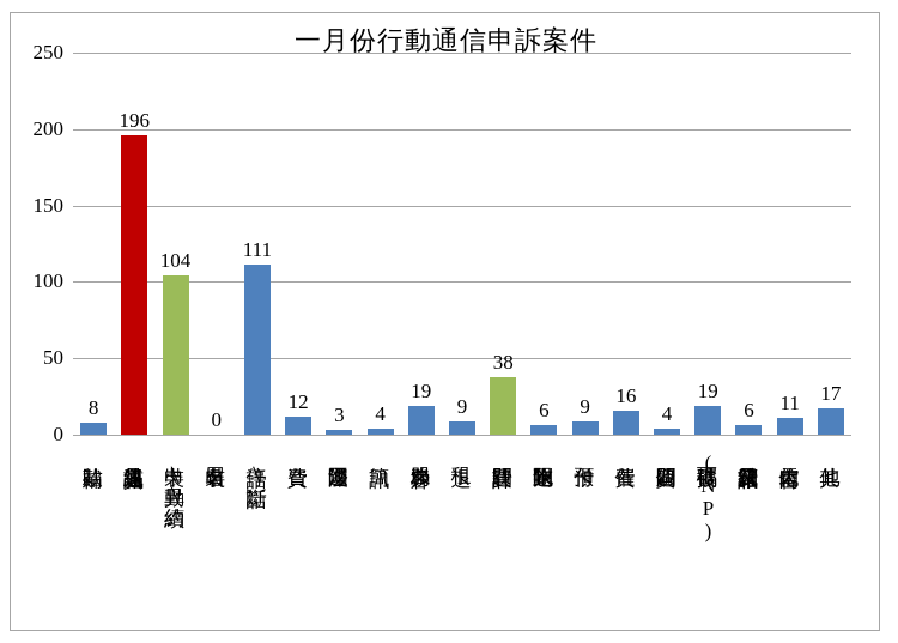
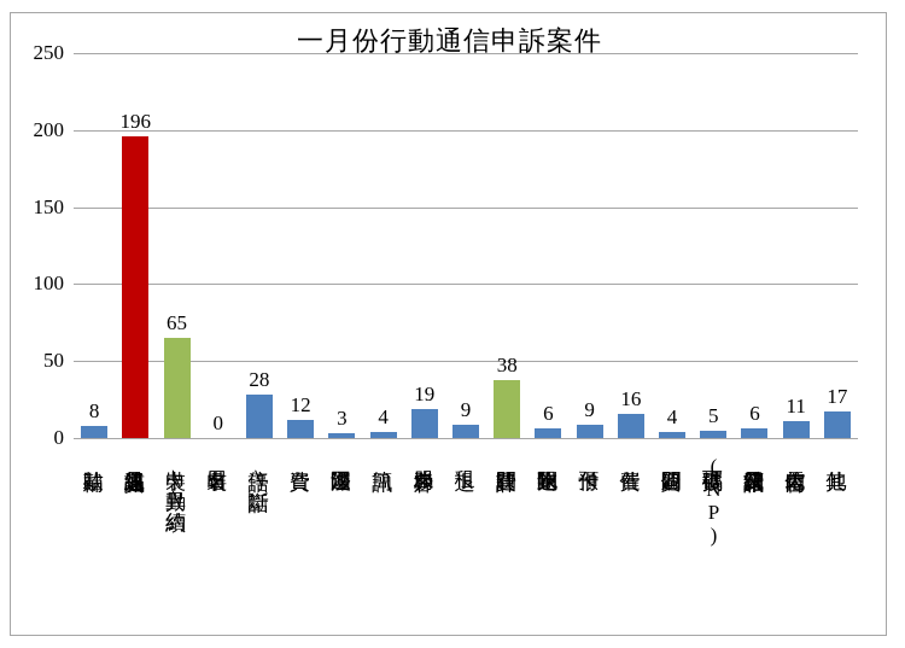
申裝∖異動∖續約: 104 -> 65
停話∖斷話: 111 -> 28
號碼可攜(NP): 19 -> 5
